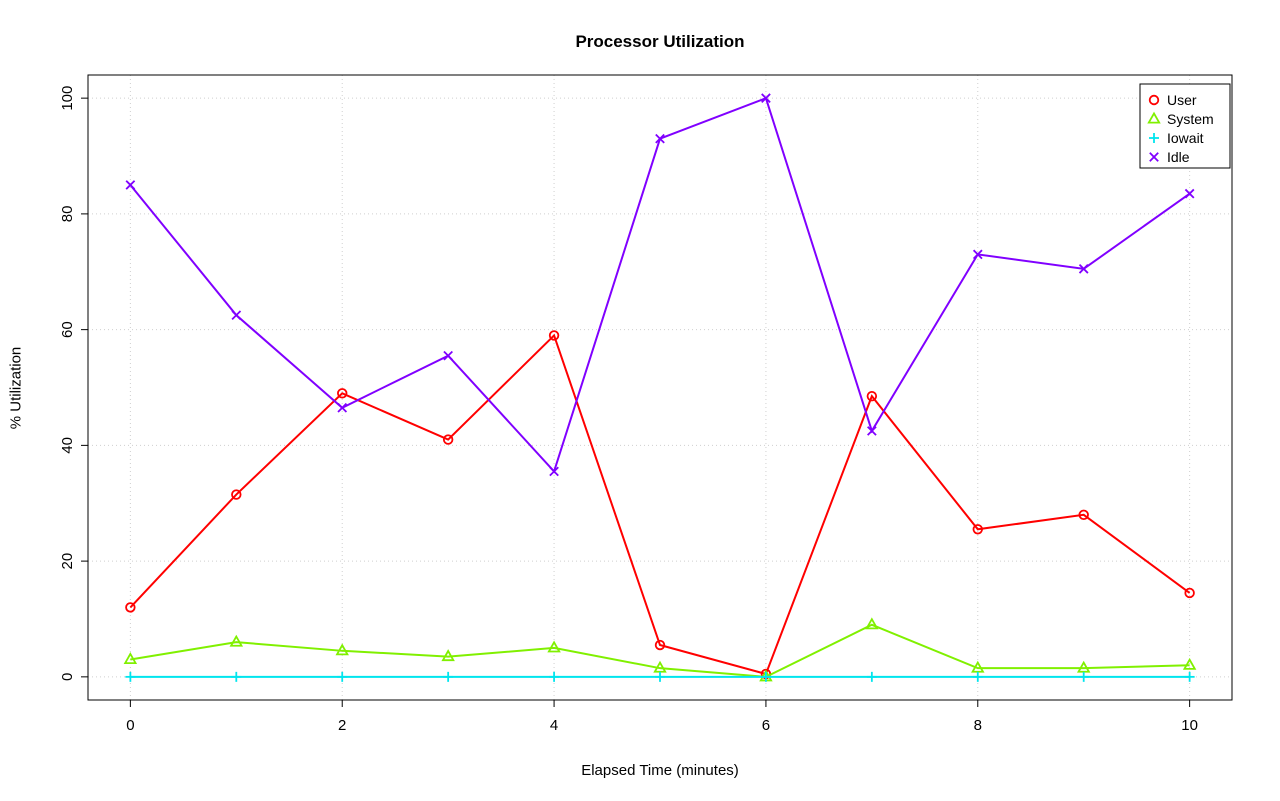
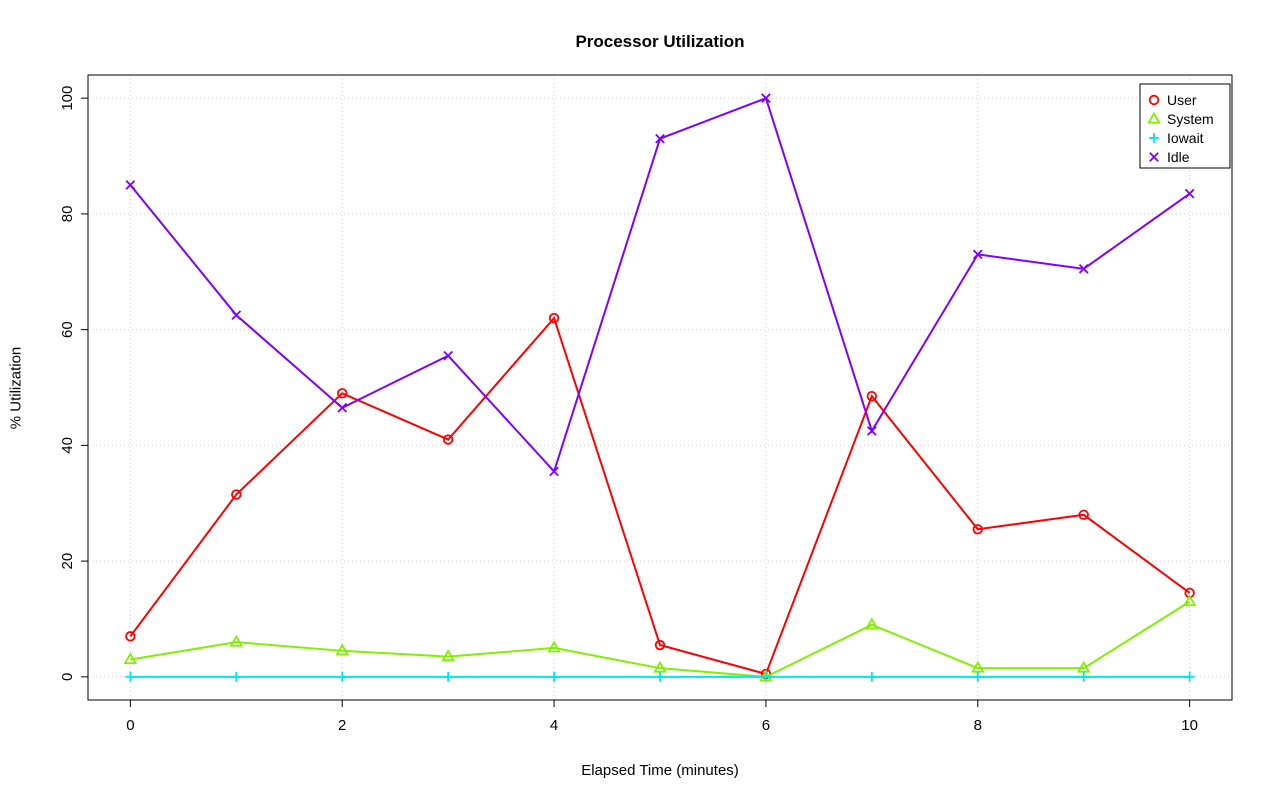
User/0: 12 -> 7
User/4: 59 -> 62
System/10: 2 -> 13
